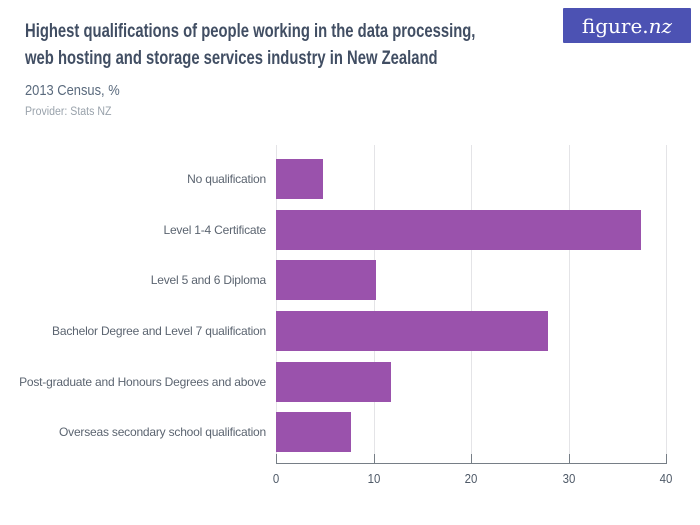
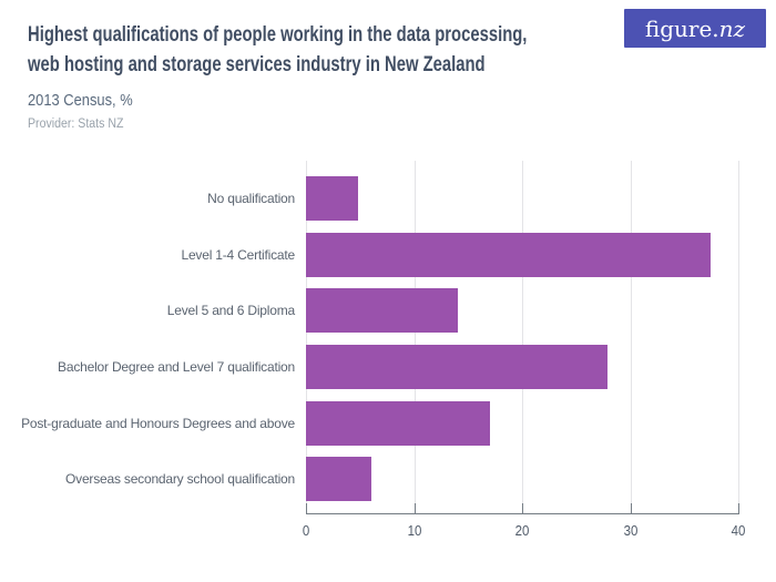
Level 5 and 6 Diploma: 10 -> 14
Post-graduate and Honours Degrees and above: 12 -> 17
Overseas secondary school qualification: 8 -> 6
